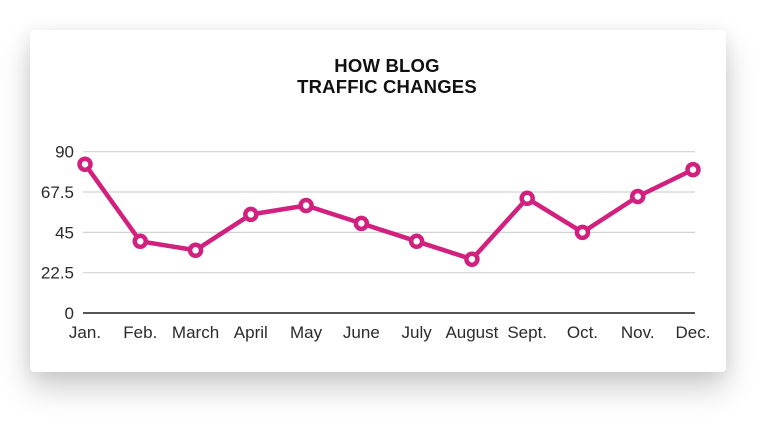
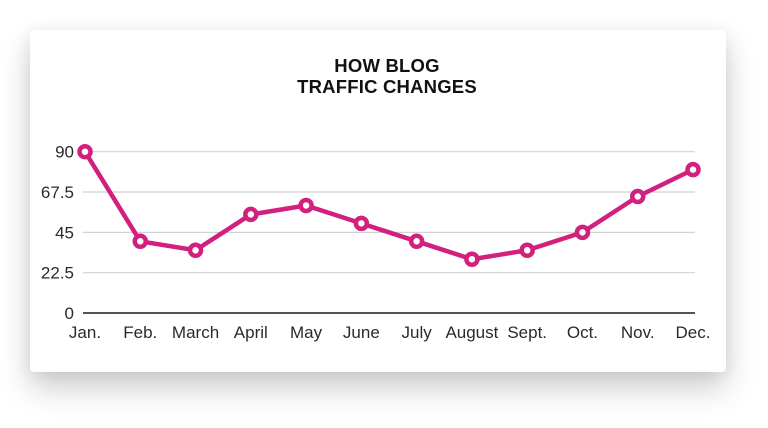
Jan.: 83 -> 90
Sept.: 64 -> 35
